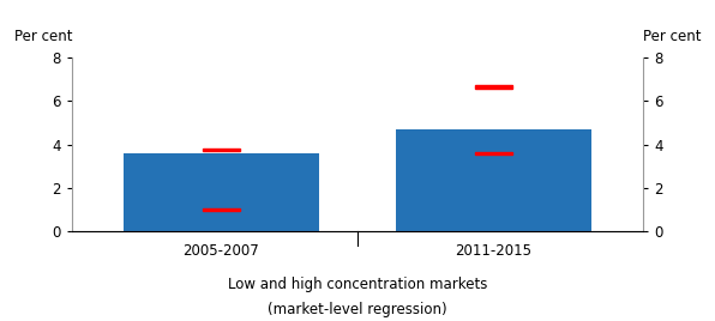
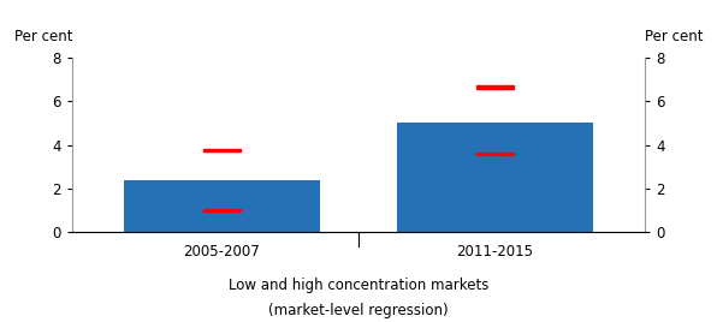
2005-2007: 3.6 -> 2.4
2011-2015: 4.7 -> 5.0
